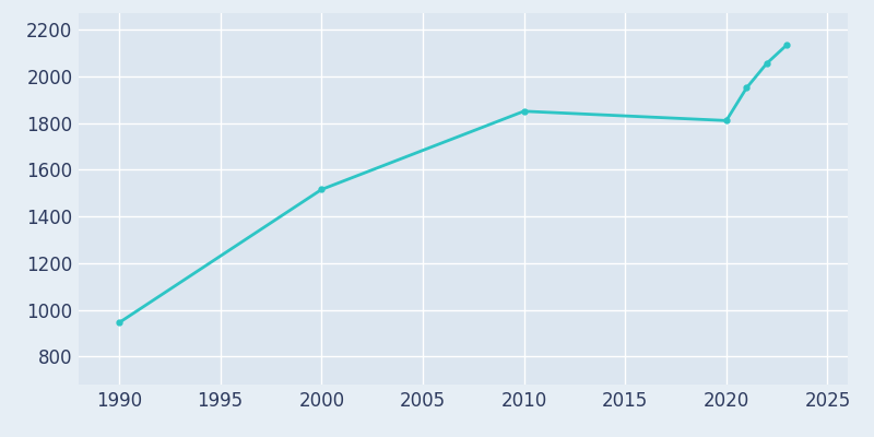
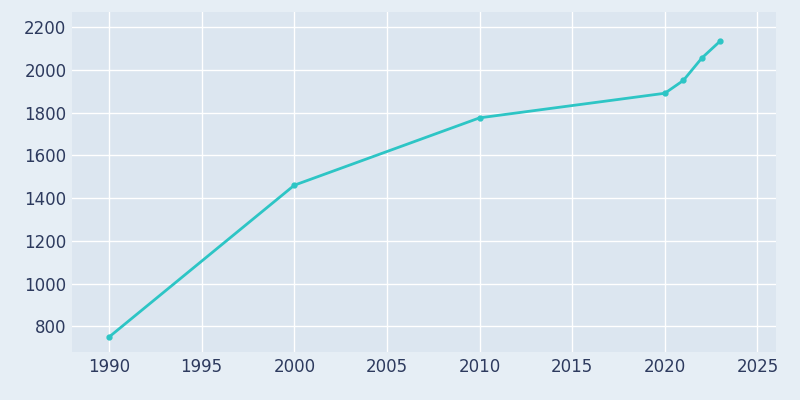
1990: 945 -> 750
2000: 1515 -> 1460
2010: 1850 -> 1775
2020: 1810 -> 1890
